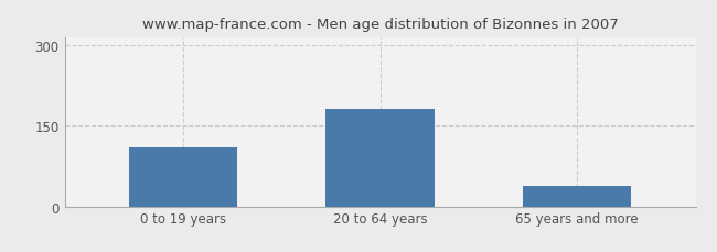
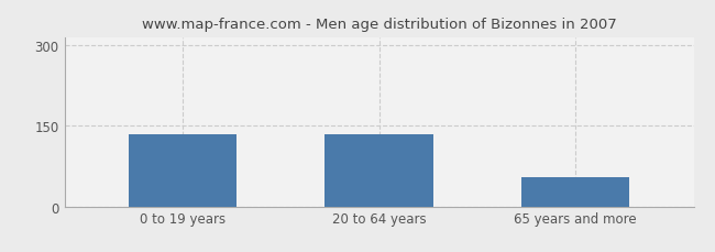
0 to 19 years: 110 -> 135
20 to 64 years: 182 -> 135
65 years and more: 38 -> 55
